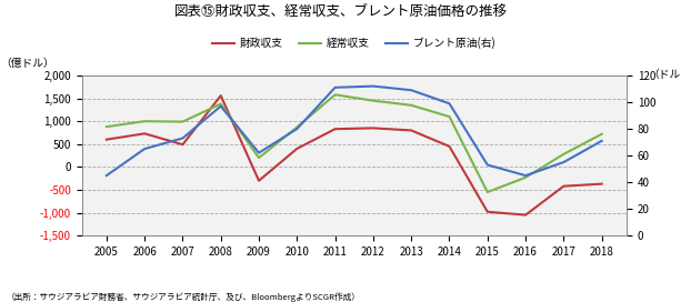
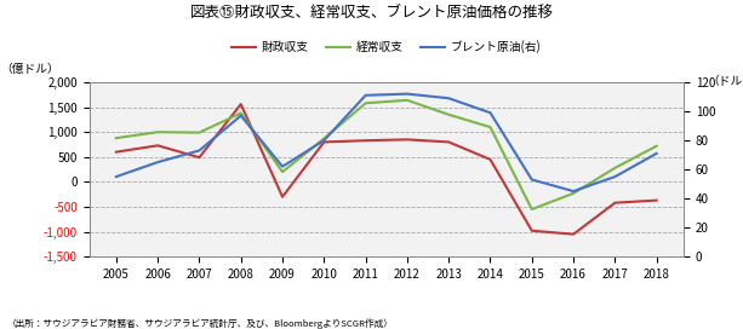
ブレント原油(右)/2005: 45 -> 55
財政収支/2010: 400 -> 800
経常収支/2012: 1,450 -> 1,640
